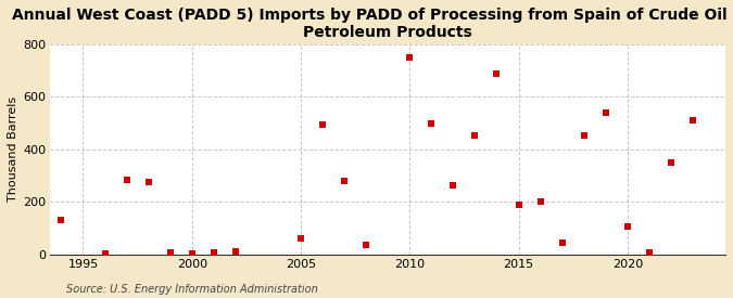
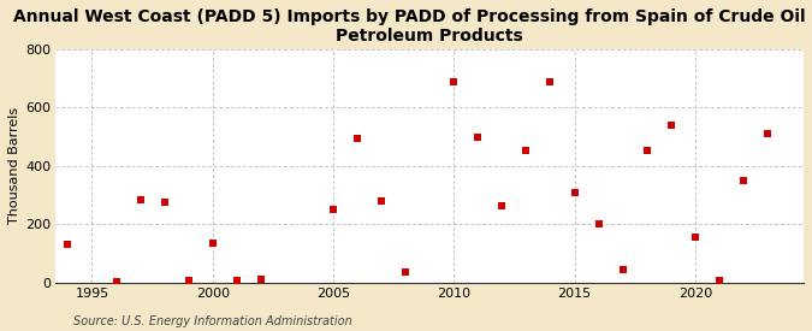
2000: 3 -> 135
2005: 60 -> 250
2010: 750 -> 690
2015: 190 -> 310
2020: 105 -> 155
